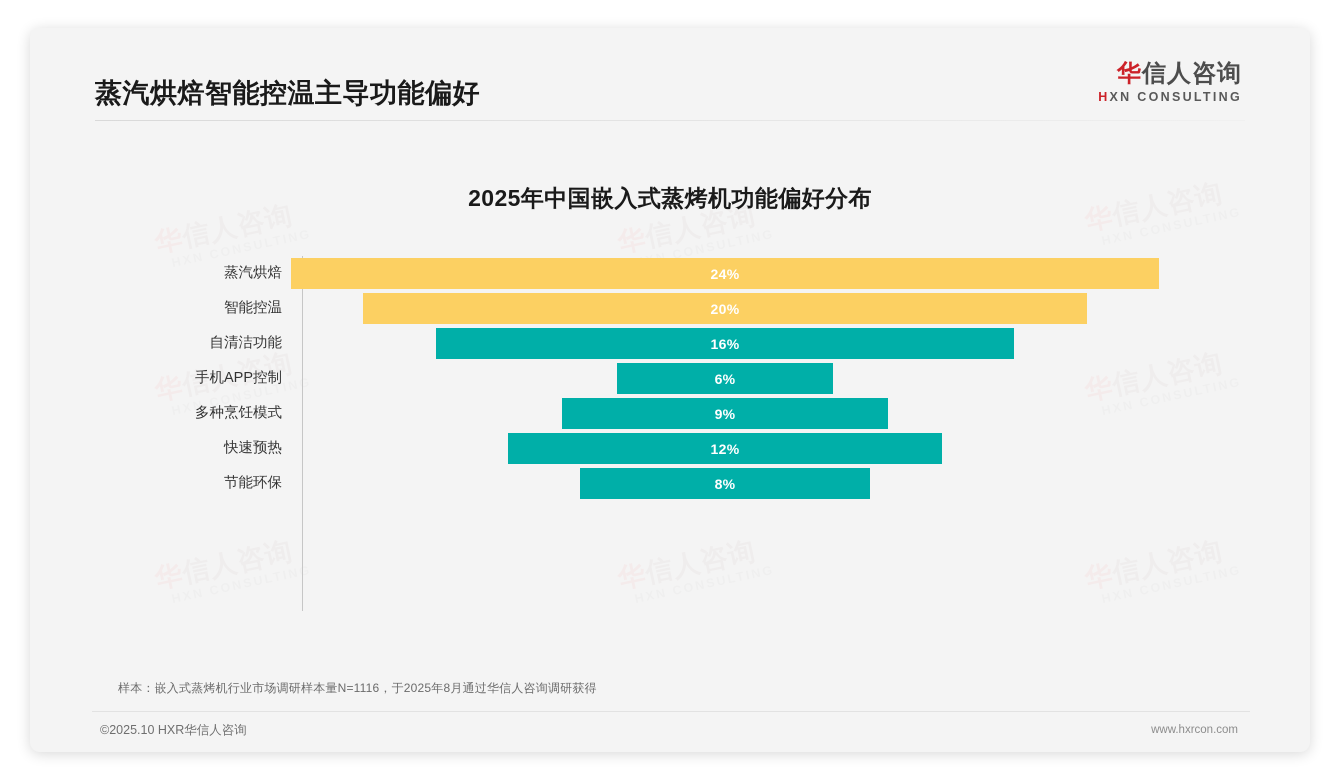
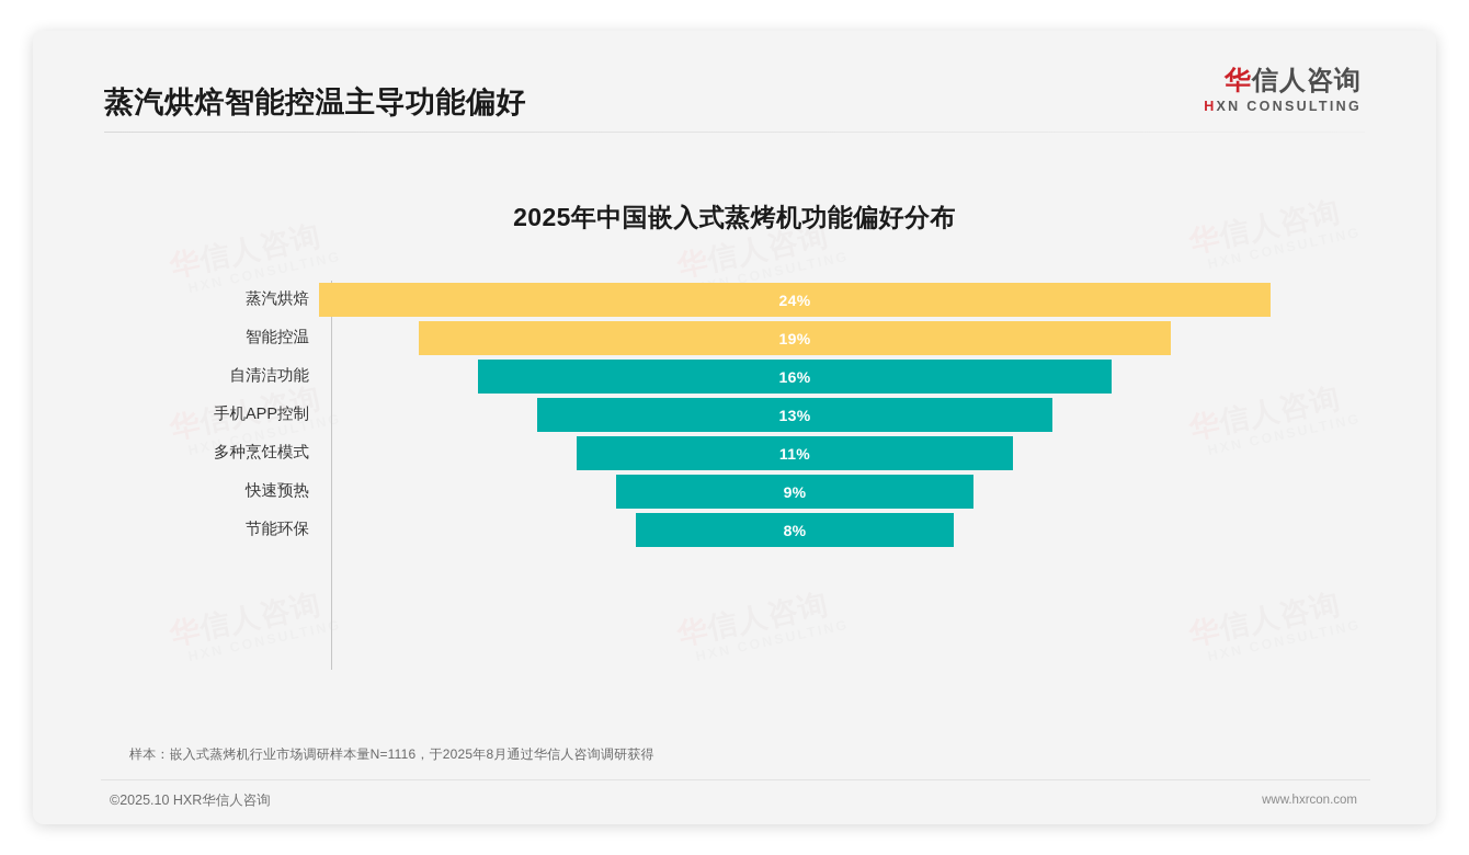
智能控温: 20% -> 19%
手机APP控制: 6% -> 13%
多种烹饪模式: 9% -> 11%
快速预热: 12% -> 9%
